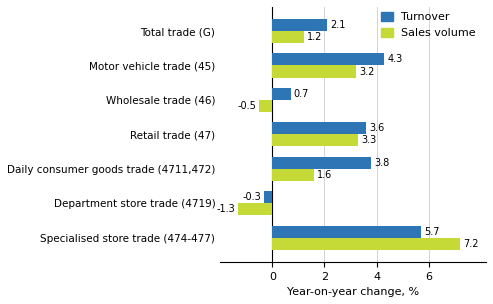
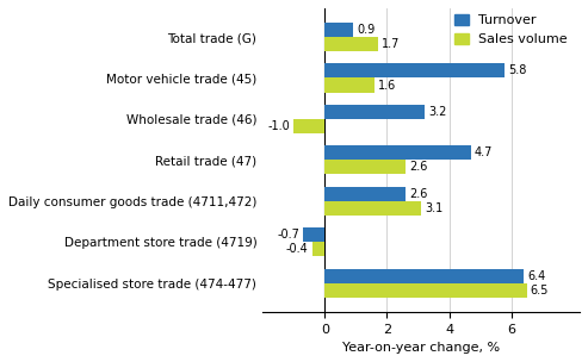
Turnover/Total trade (G): 2.1 -> 0.9
Sales volume/Total trade (G): 1.2 -> 1.7
Turnover/Motor vehicle trade (45): 4.3 -> 5.8
Sales volume/Motor vehicle trade (45): 3.2 -> 1.6
Turnover/Wholesale trade (46): 0.7 -> 3.2
Sales volume/Wholesale trade (46): -0.5 -> -1.0
Turnover/Retail trade (47): 3.6 -> 4.7
Sales volume/Retail trade (47): 3.3 -> 2.6
Turnover/Daily consumer goods trade (4711,472): 3.8 -> 2.6
Sales volume/Daily consumer goods trade (4711,472): 1.6 -> 3.1
Turnover/Department store trade (4719): -0.3 -> -0.7
Sales volume/Department store trade (4719): -1.3 -> -0.4
Turnover/Specialised store trade (474-477): 5.7 -> 6.4
Sales volume/Specialised store trade (474-477): 7.2 -> 6.5
